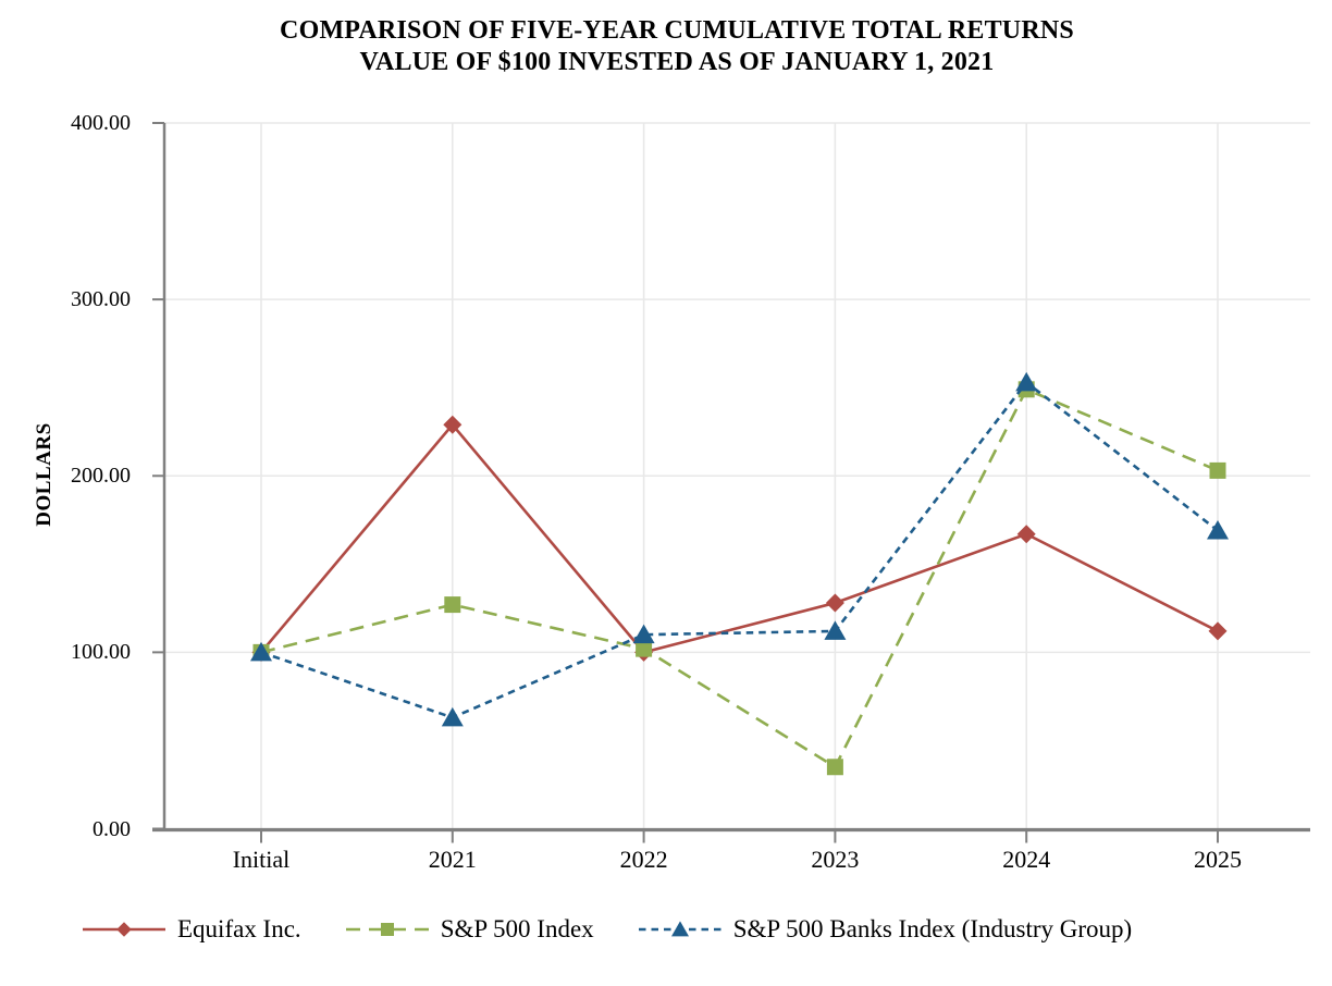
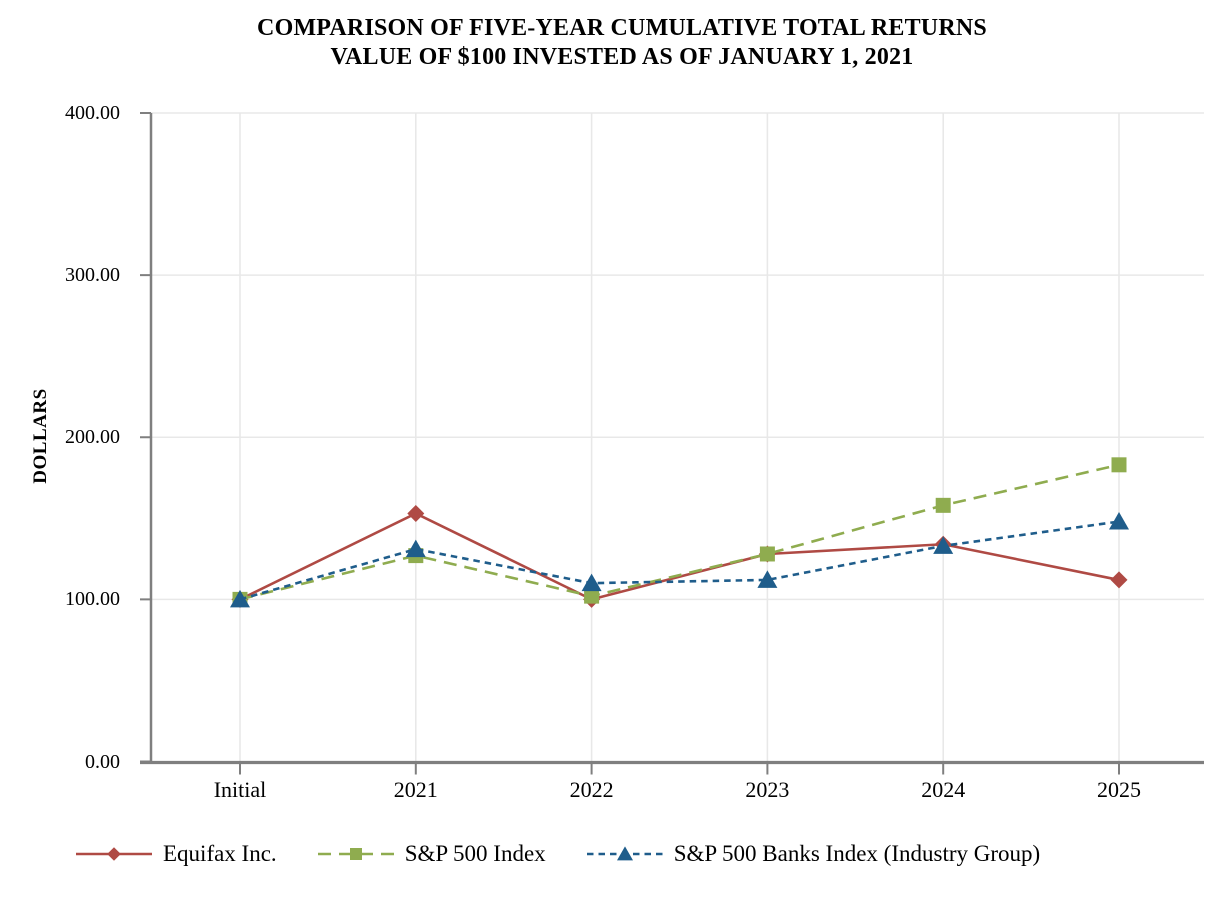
Equifax Inc./2021: 229 -> 153
S&P 500 Banks Index (Industry Group)/2021: 63 -> 131
S&P 500 Index/2023: 35 -> 128
Equifax Inc./2024: 167 -> 134
S&P 500 Index/2024: 249 -> 158
S&P 500 Banks Index (Industry Group)/2024: 253 -> 133
S&P 500 Index/2025: 203 -> 183
S&P 500 Banks Index (Industry Group)/2025: 169 -> 148
